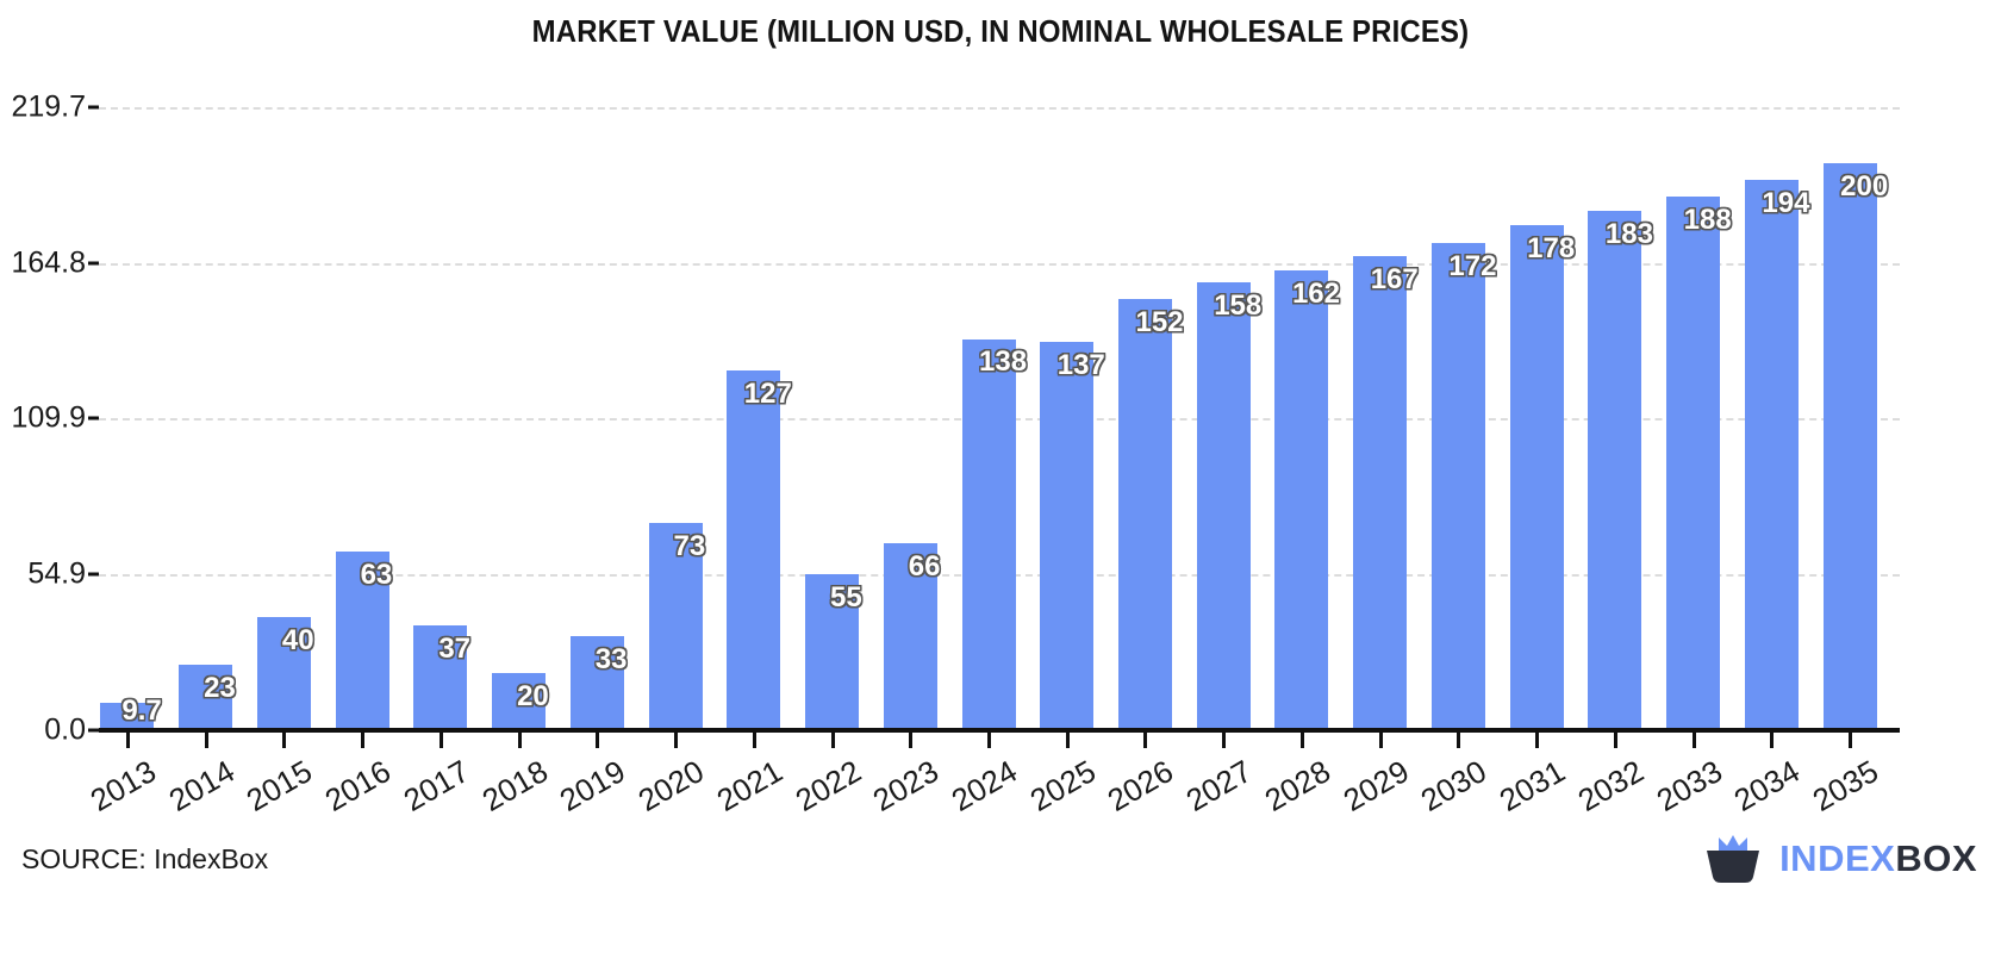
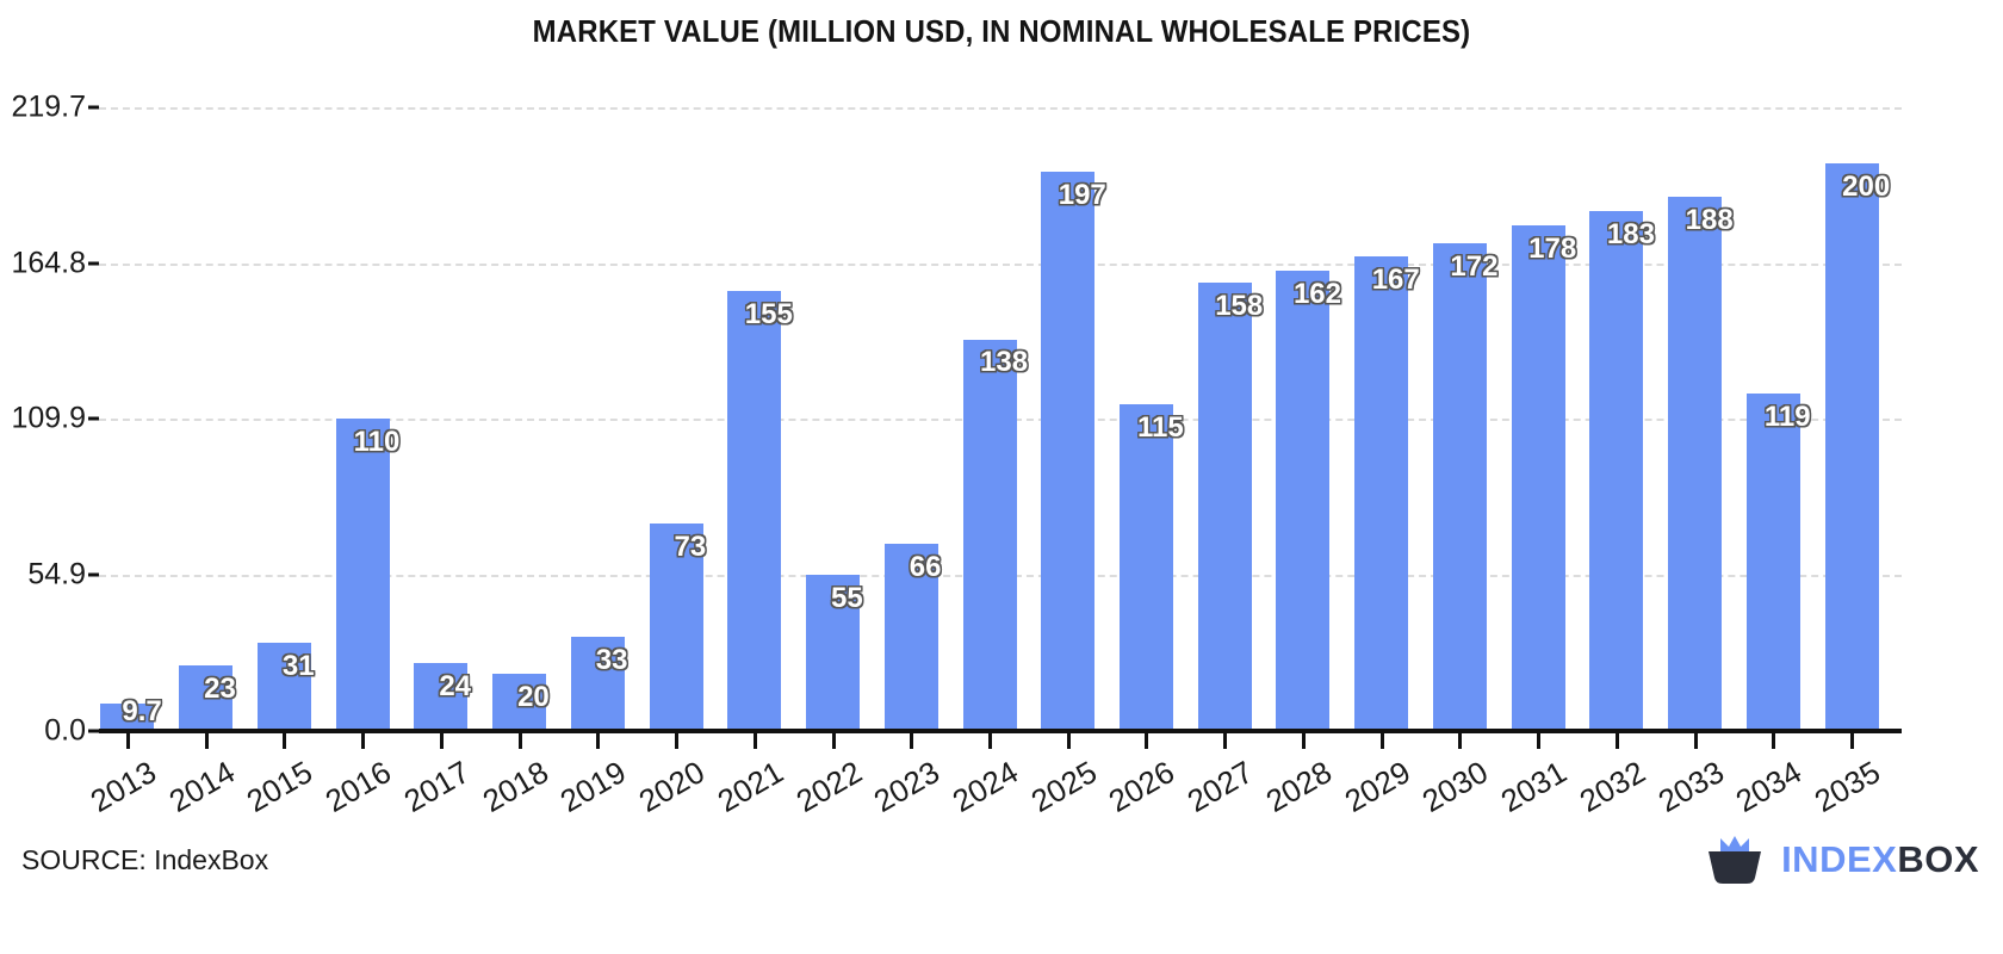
2015: 40 -> 31
2016: 63 -> 110
2017: 37 -> 24
2021: 127 -> 155
2025: 137 -> 197
2026: 152 -> 115
2034: 194 -> 119
